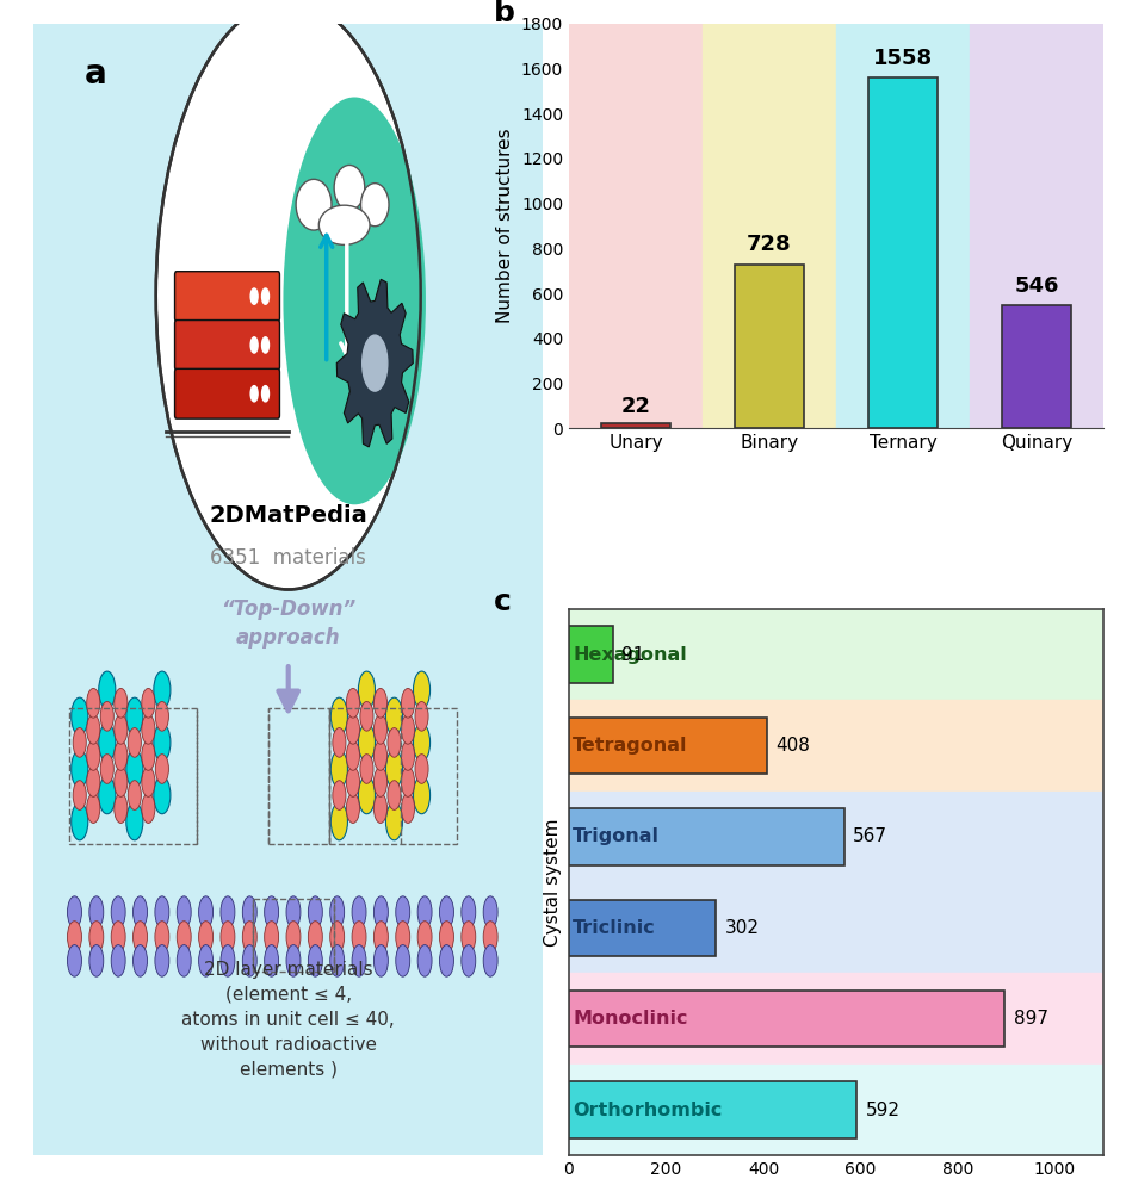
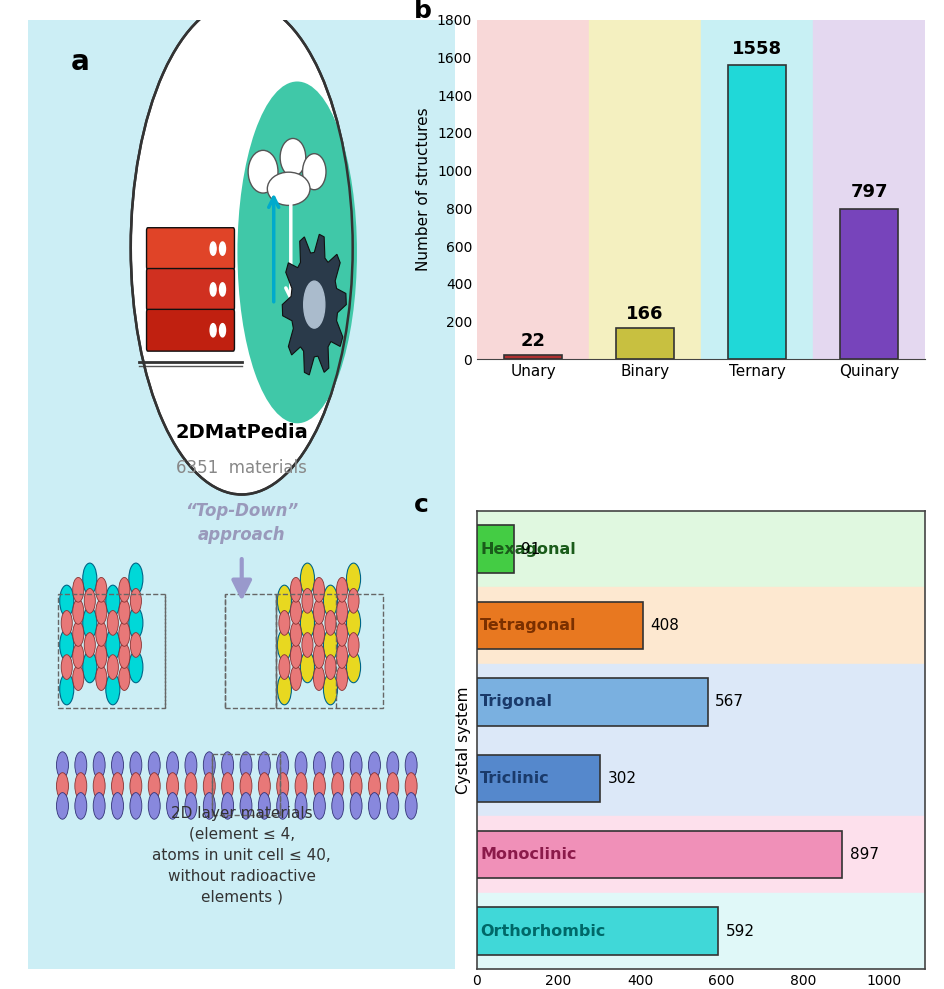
Binary: 728 -> 166
Quinary: 546 -> 797
